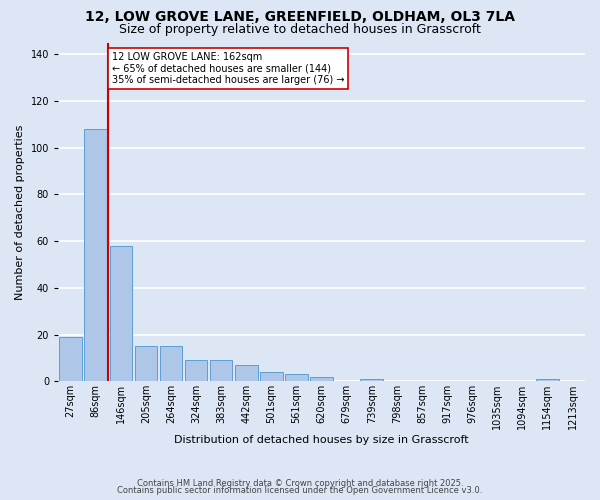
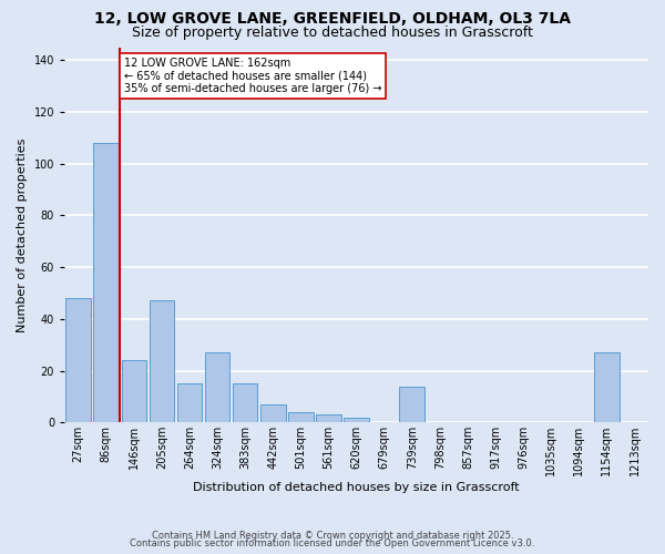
27sqm: 19 -> 48
146sqm: 58 -> 24
205sqm: 15 -> 47
324sqm: 9 -> 27
383sqm: 9 -> 15
739sqm: 1 -> 14
1154sqm: 1 -> 27
